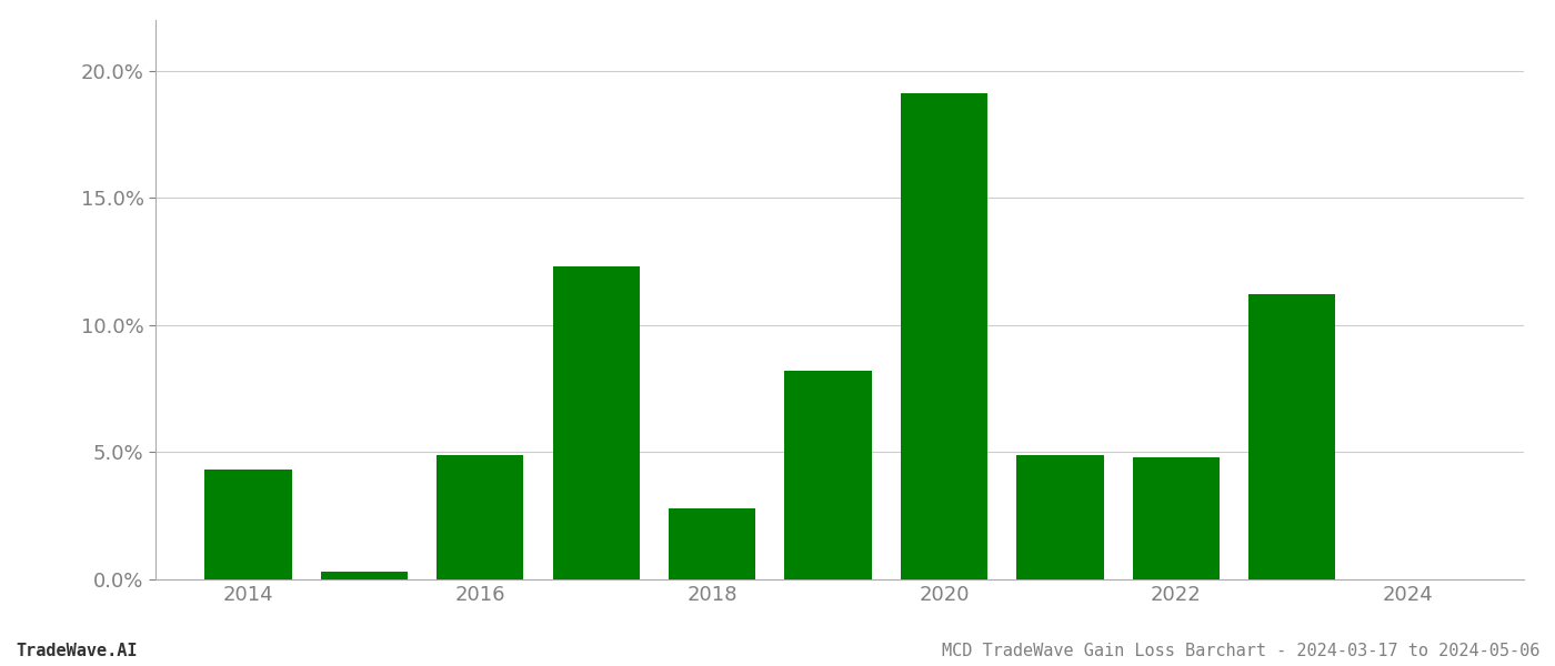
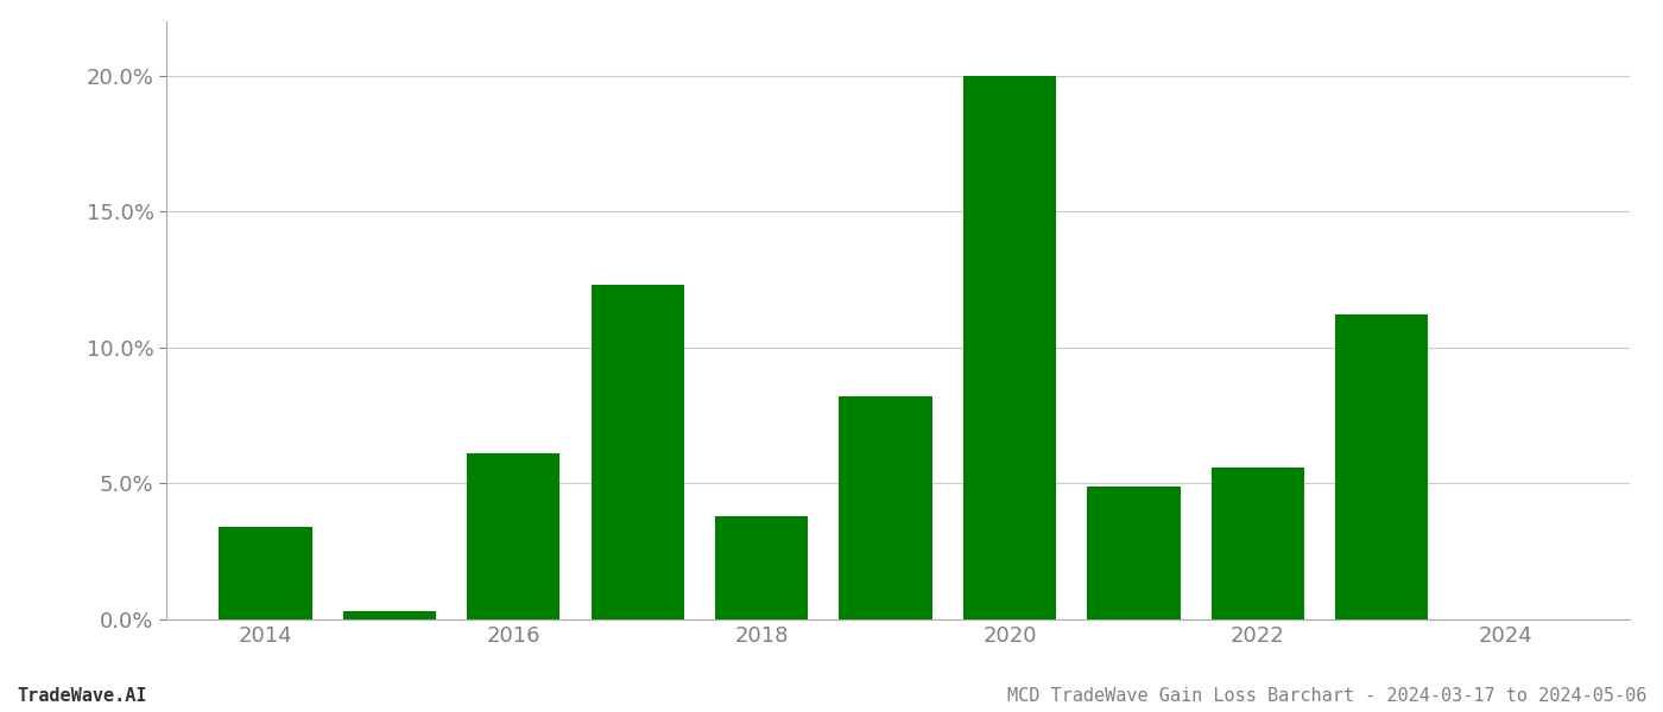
2014: 4.3% -> 3.4%
2016: 4.9% -> 6.1%
2018: 2.8% -> 3.8%
2020: 19.1% -> 20.0%
2022: 4.8% -> 5.6%
